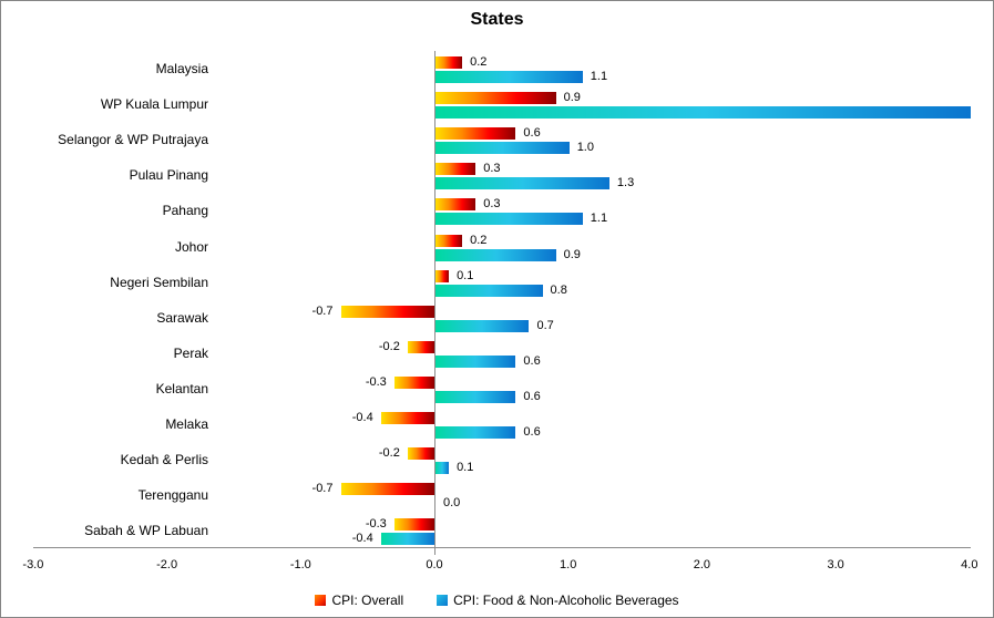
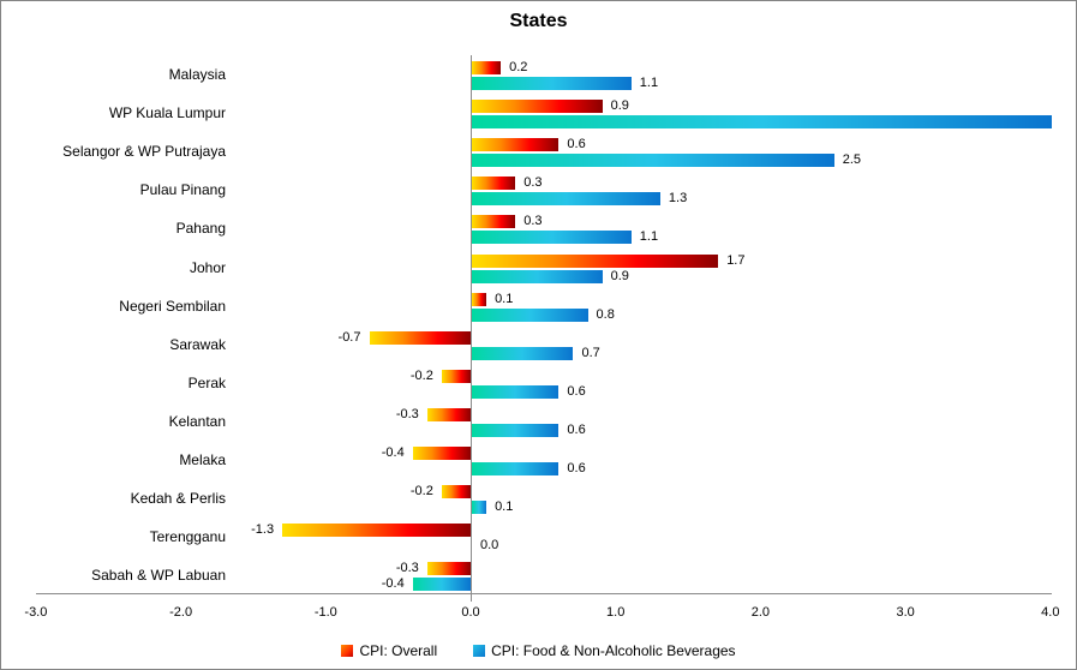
CPI: Food & Non-Alcoholic Beverages/Selangor & WP Putrajaya: 1.0 -> 2.5
CPI: Overall/Johor: 0.2 -> 1.7
CPI: Overall/Terengganu: -0.7 -> -1.3
